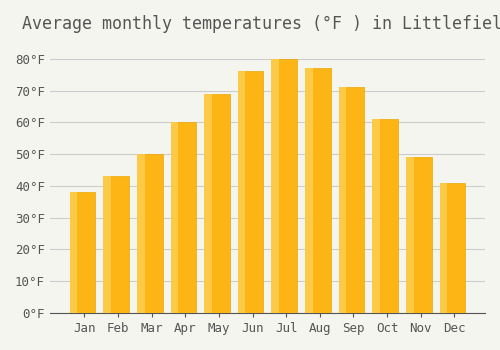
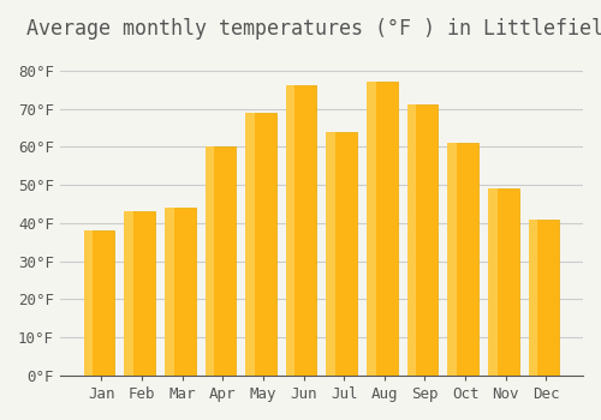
Mar: 50°F -> 44°F
Jul: 80°F -> 64°F
